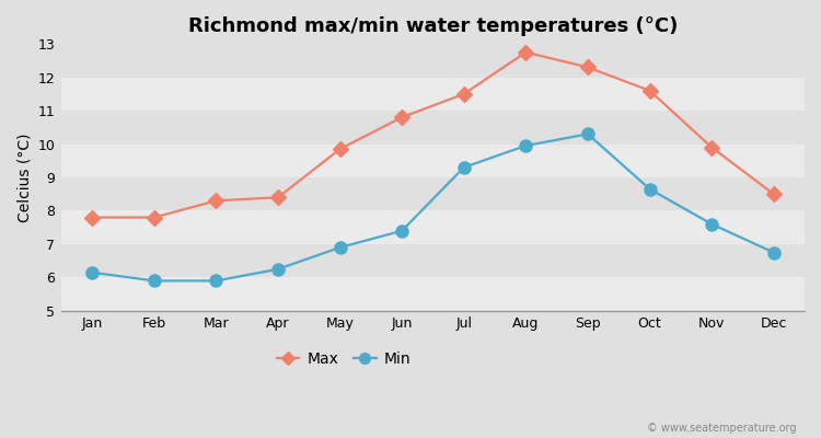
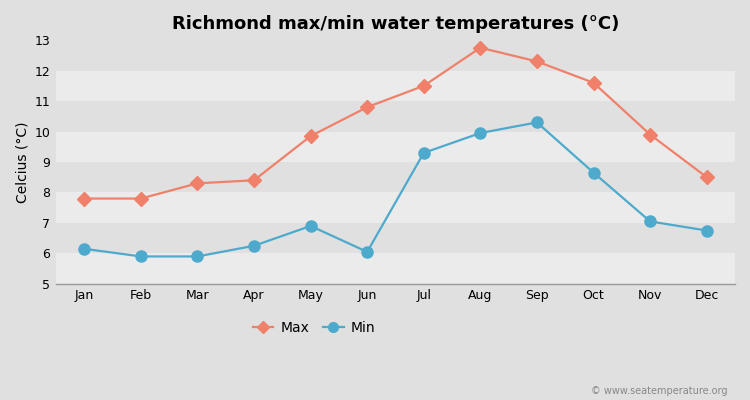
Min/Jun: 7.40 -> 6.05
Min/Nov: 7.60 -> 7.05
